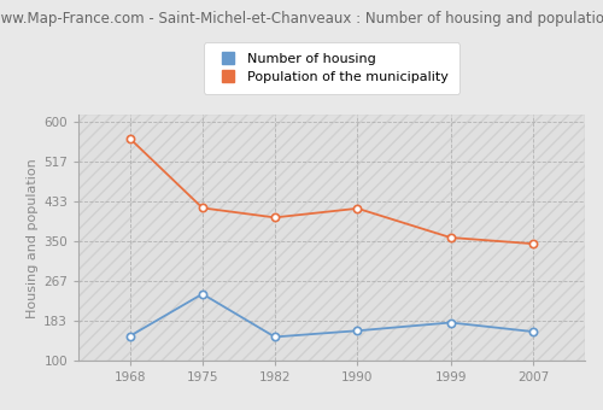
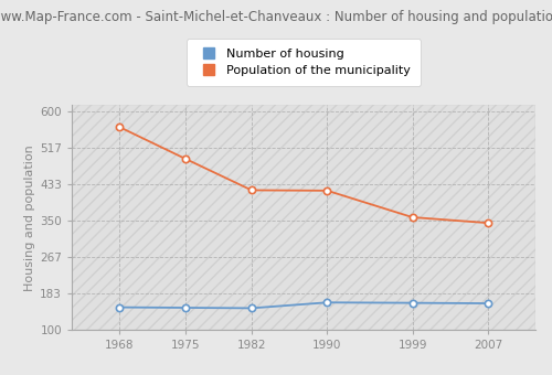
Number of housing/1975: 240 -> 151
Population of the municipality/1975: 420 -> 492
Population of the municipality/1982: 400 -> 420
Number of housing/1999: 180 -> 162
